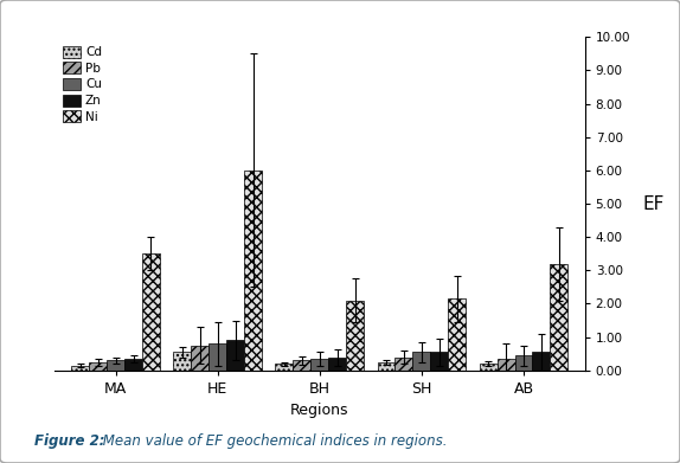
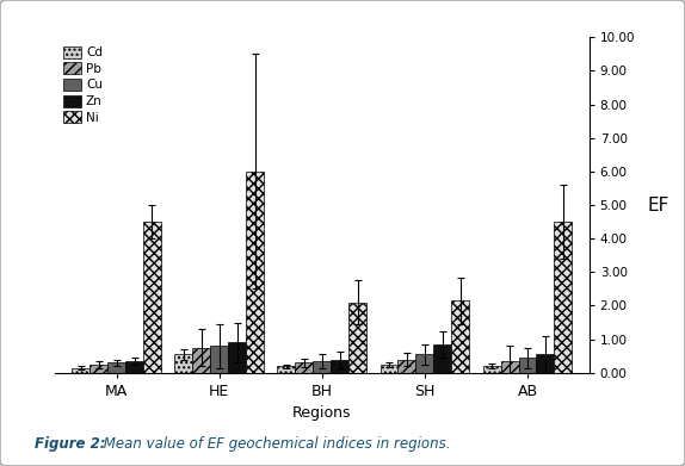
Ni/MA: 3.50 -> 4.50
Zn/SH: 0.55 -> 0.85
Ni/AB: 3.20 -> 4.50
